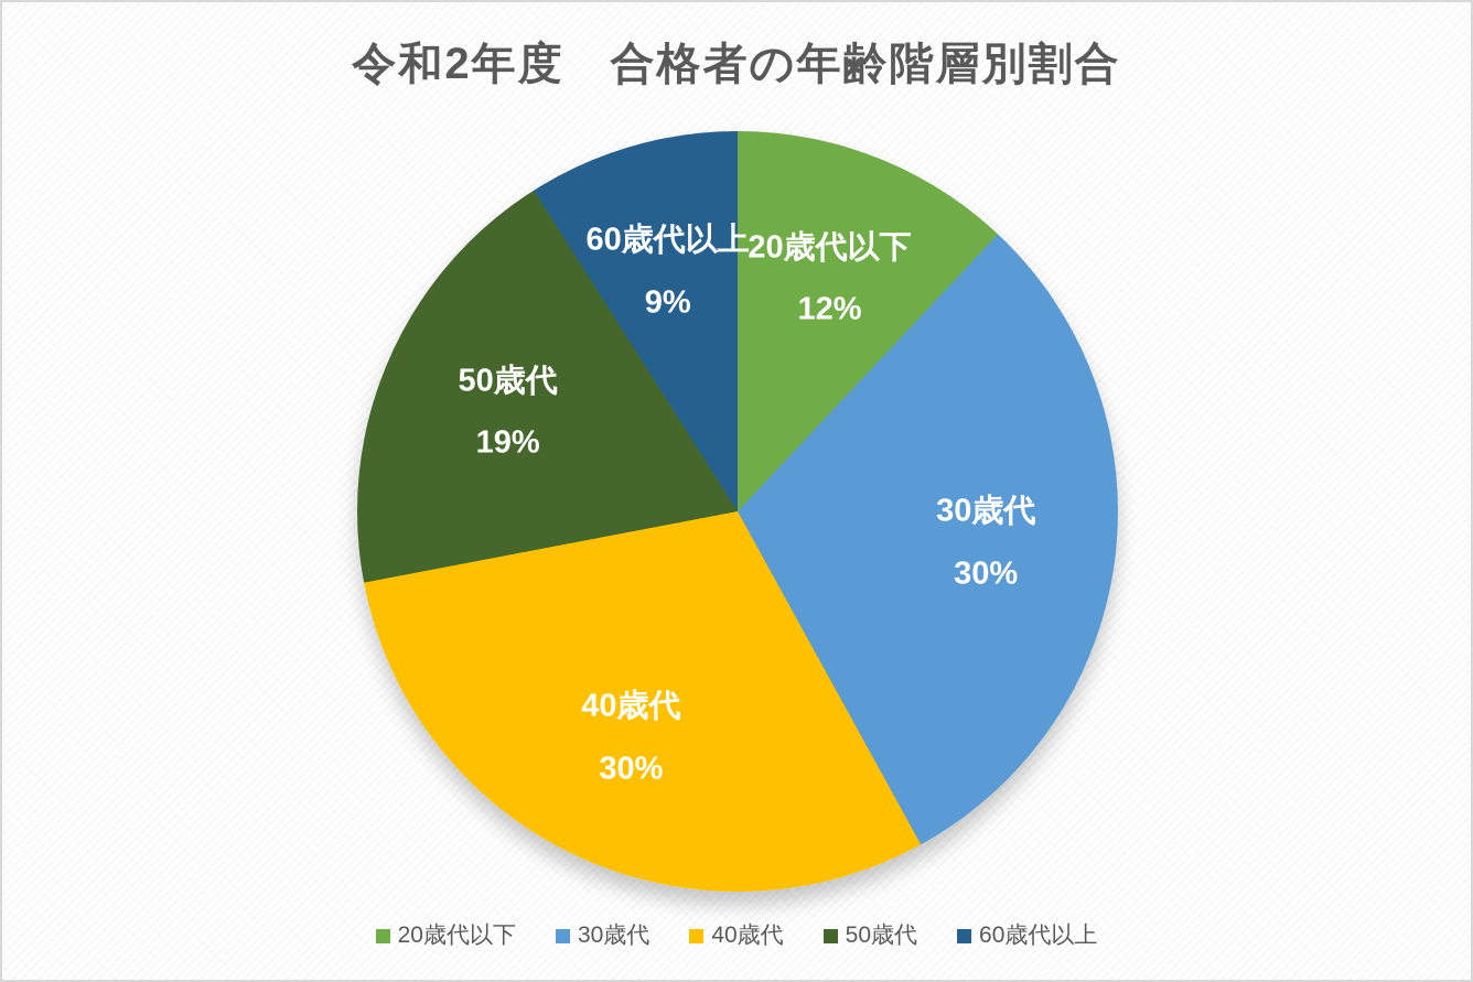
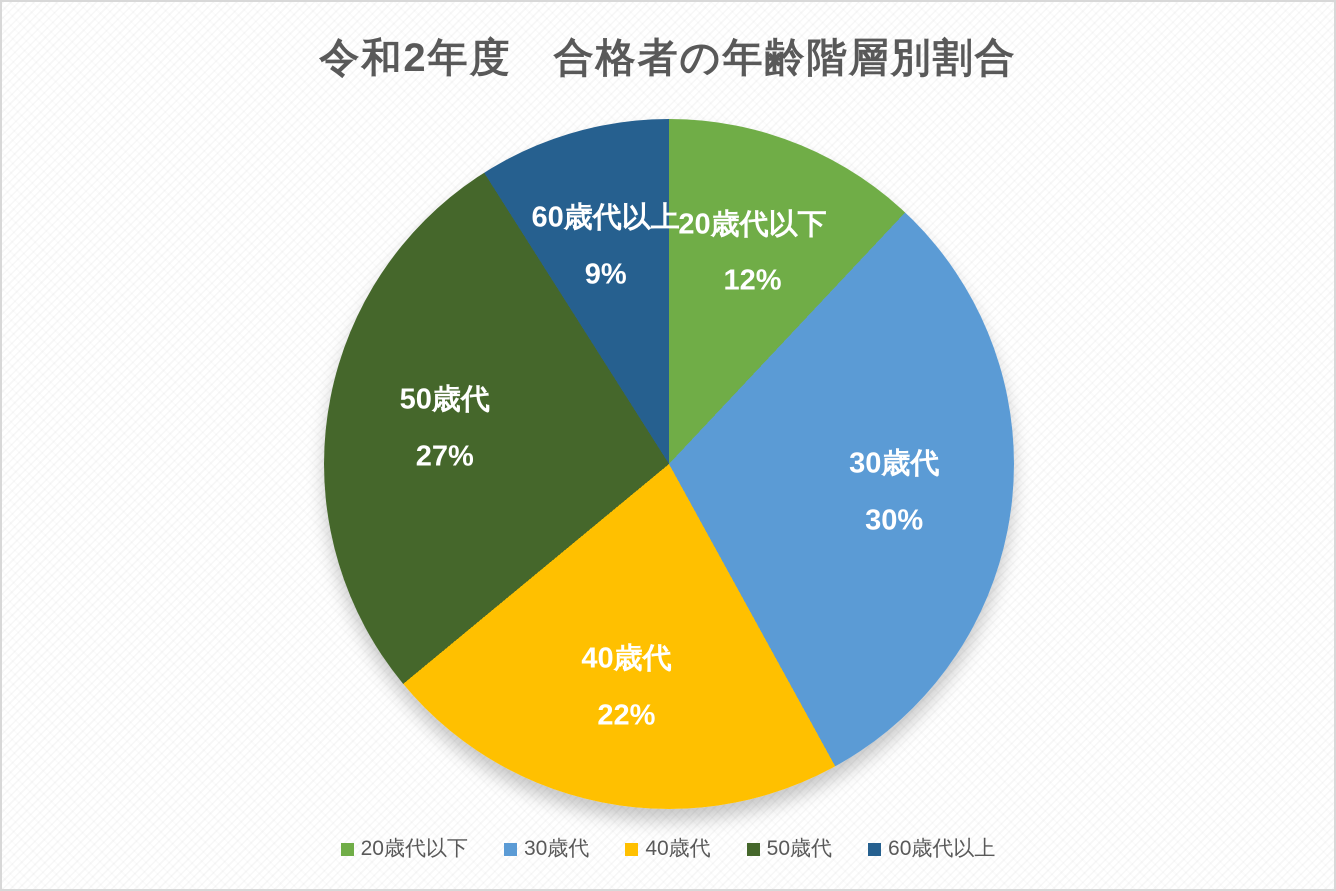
40歳代: 30% -> 22%
50歳代: 19% -> 27%
